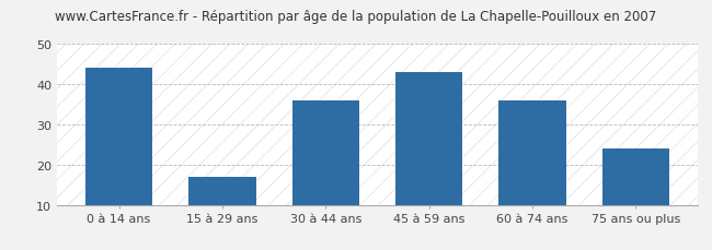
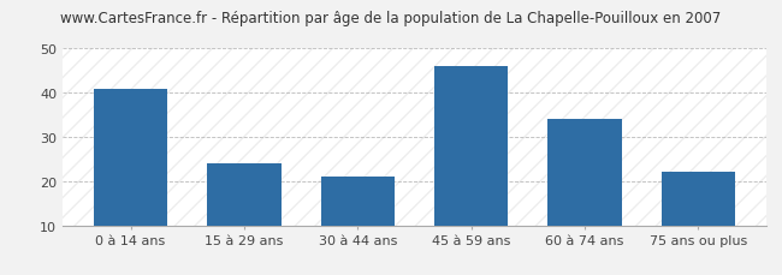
0 à 14 ans: 44 -> 41
15 à 29 ans: 17 -> 24
30 à 44 ans: 36 -> 21
45 à 59 ans: 43 -> 46
60 à 74 ans: 36 -> 34
75 ans ou plus: 24 -> 22
